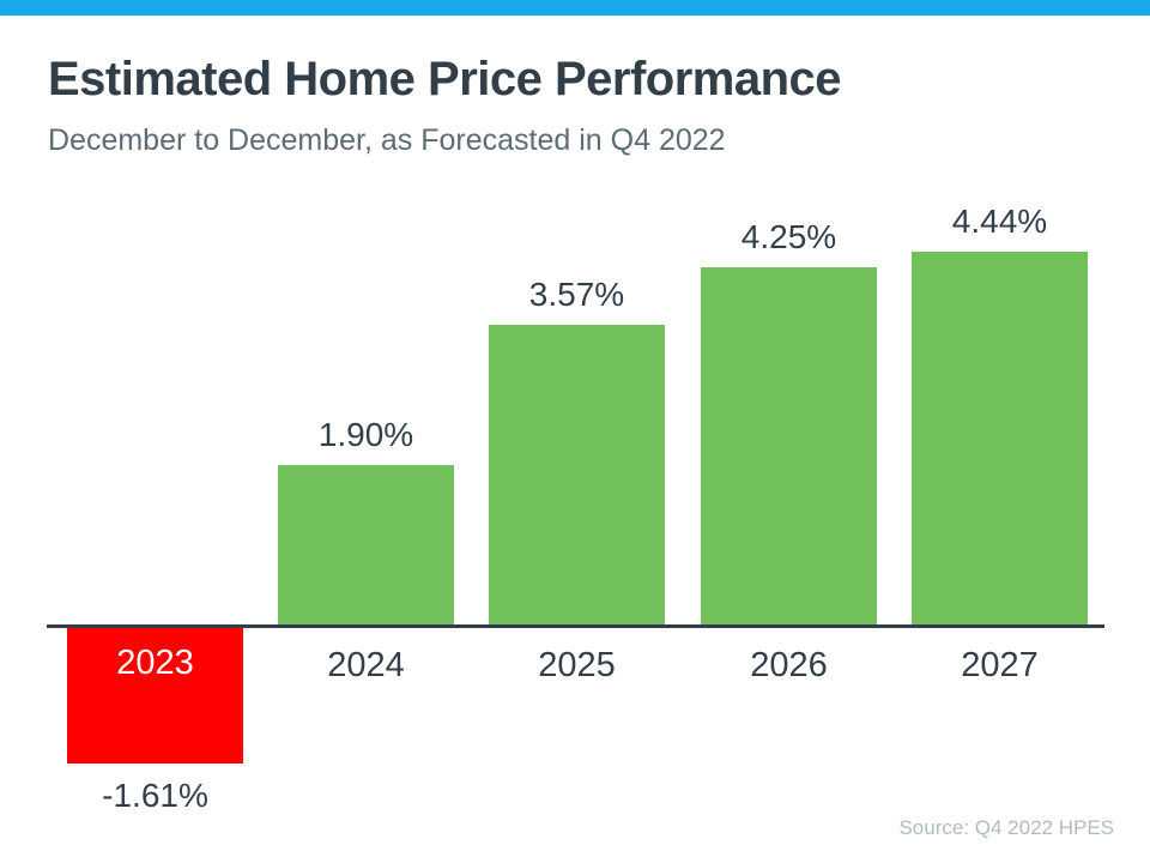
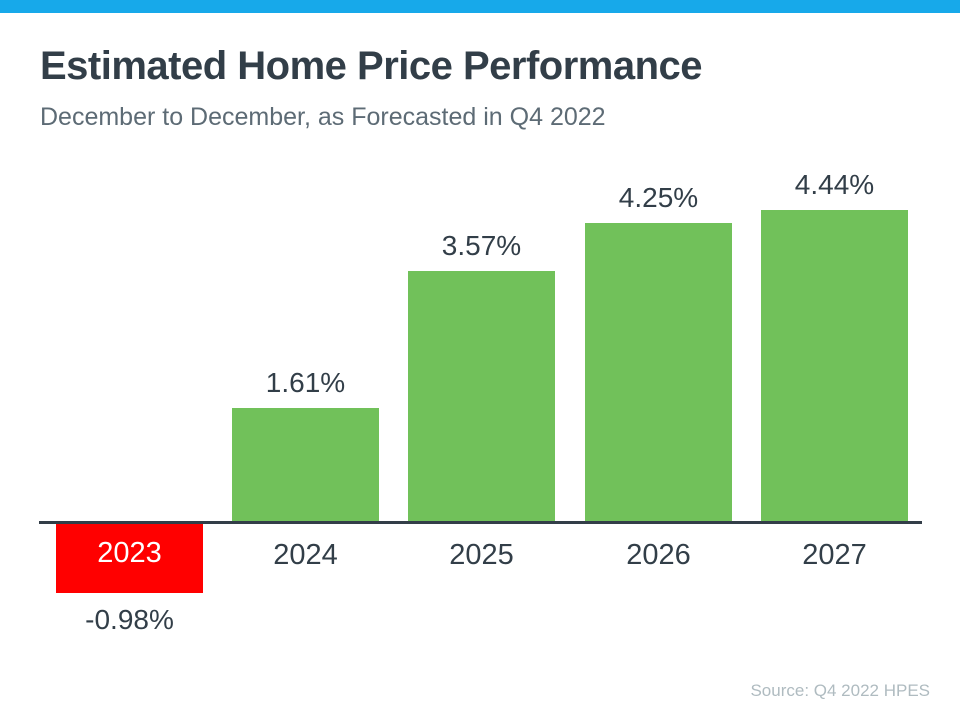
2023: -1.61% -> -0.98%
2024: 1.90% -> 1.61%
